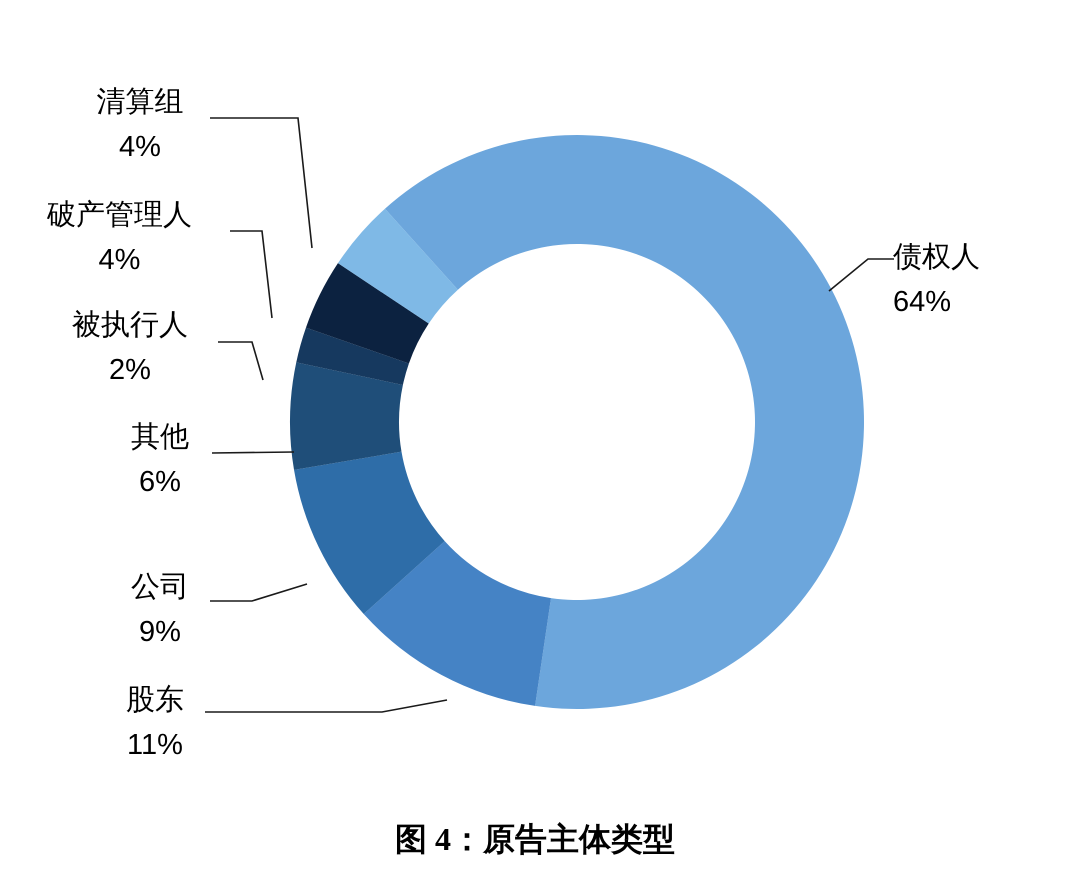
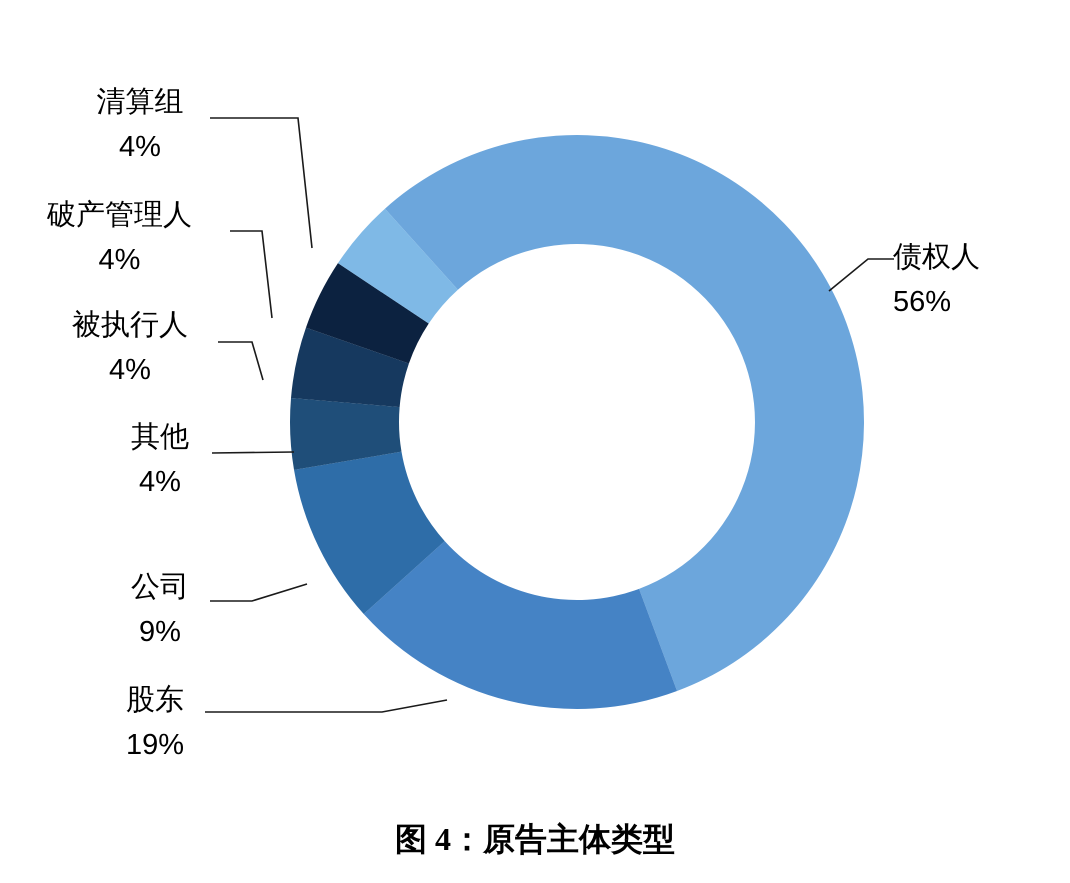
债权人: 64% -> 56%
股东: 11% -> 19%
其他: 6% -> 4%
被执行人: 2% -> 4%
